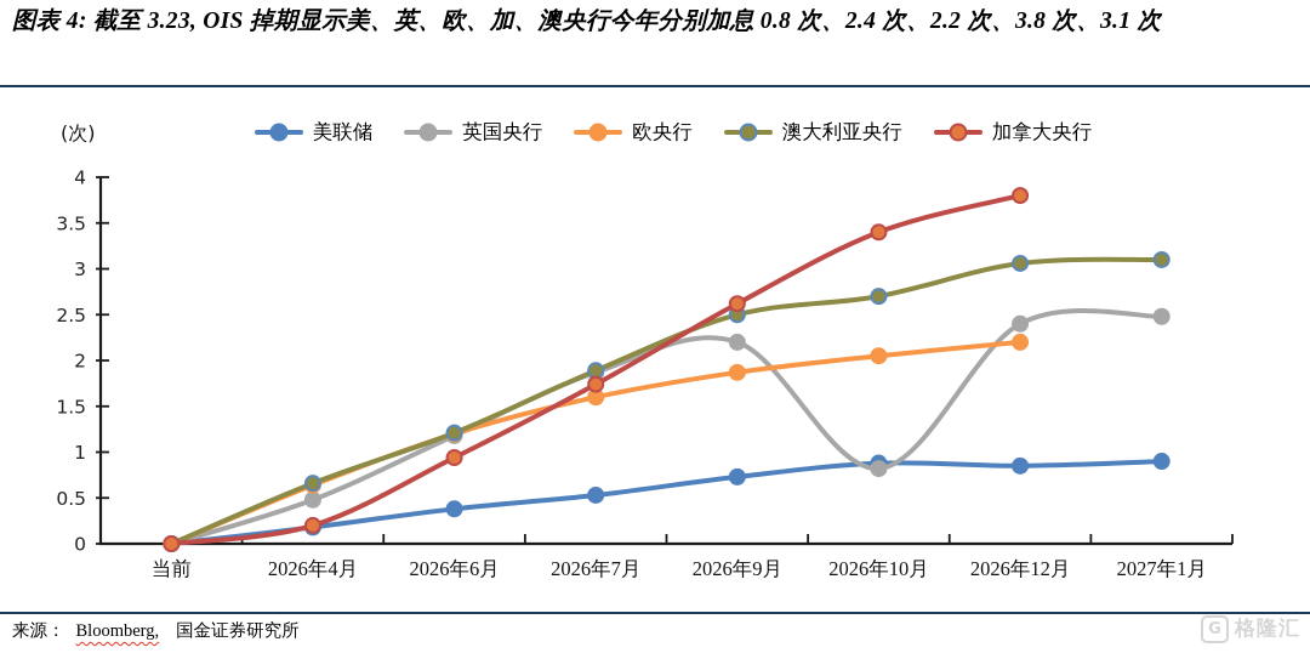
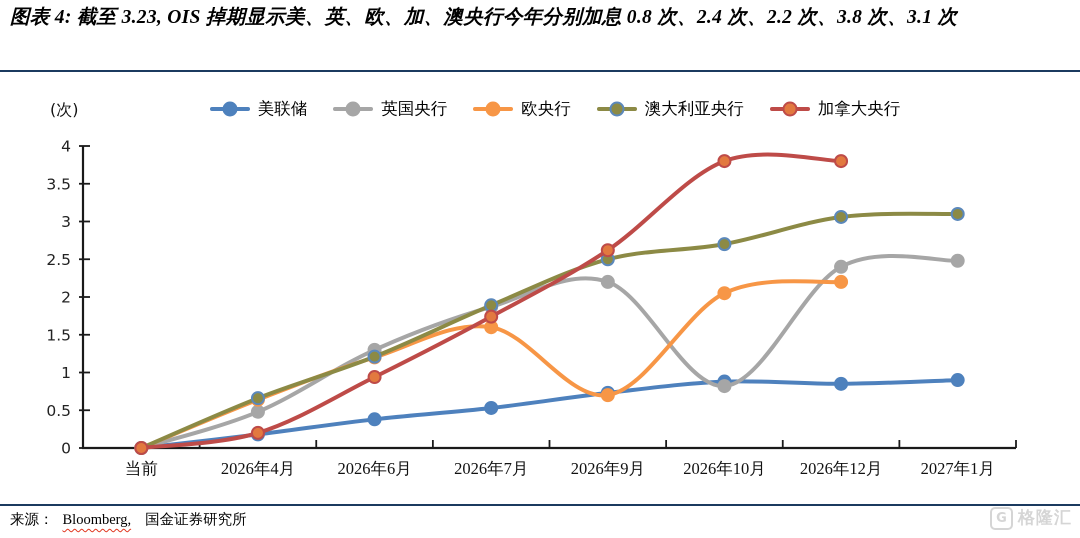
英国央行/2026年6月: 1.2 -> 1.3
欧央行/2026年9月: 1.9 -> 0.7
加拿大央行/2026年10月: 3.4 -> 3.8
